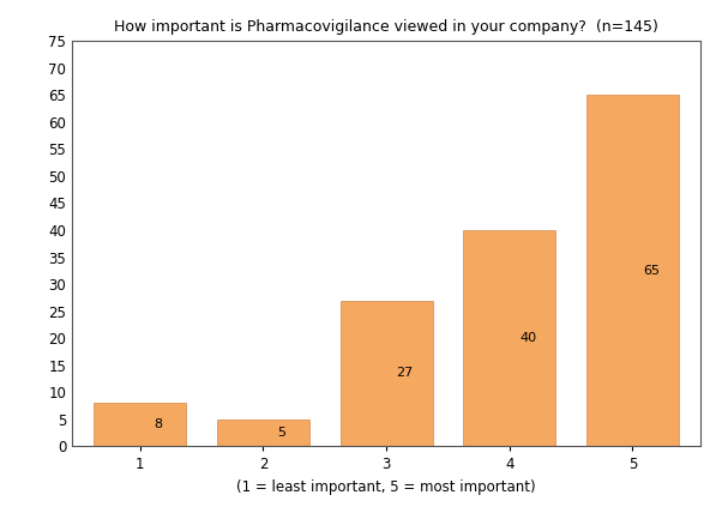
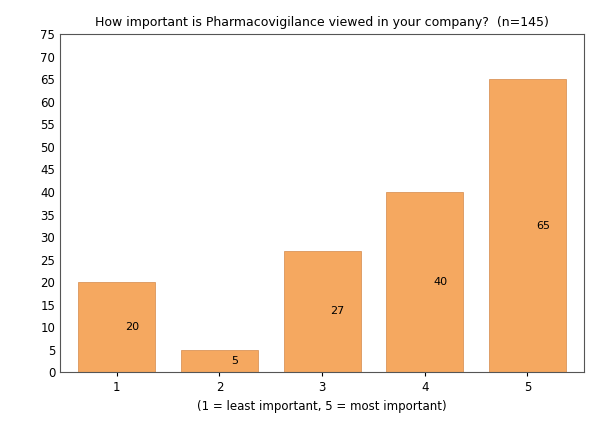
1: 8 -> 20
